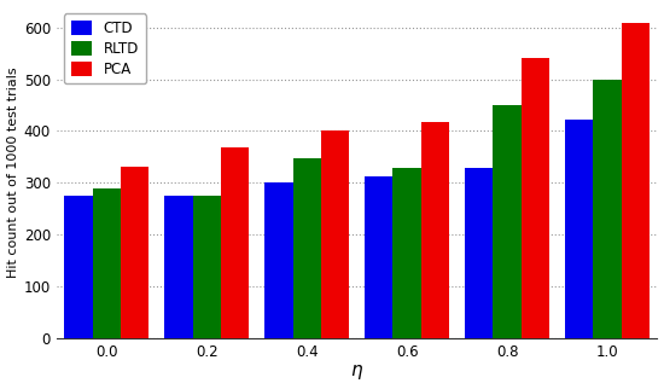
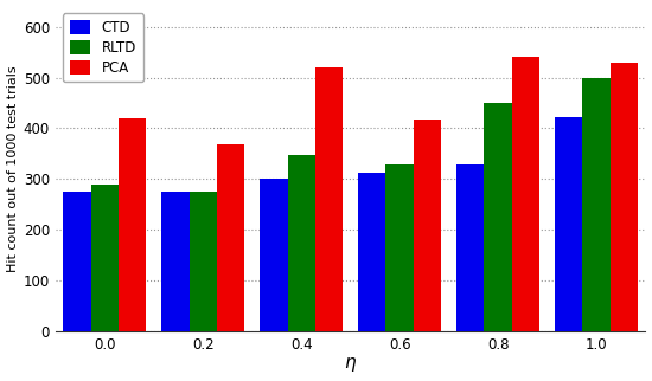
PCA/0.0: 330 -> 420
PCA/0.4: 402 -> 520
PCA/1.0: 608 -> 530
